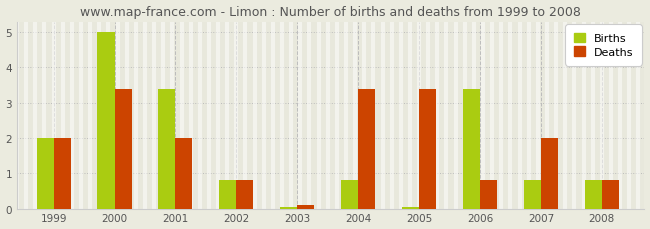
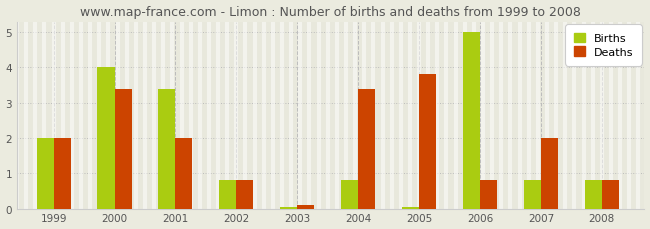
Births/2000: 5.00 -> 4.00
Deaths/2005: 3.4 -> 3.8
Births/2006: 3.40 -> 5.00
